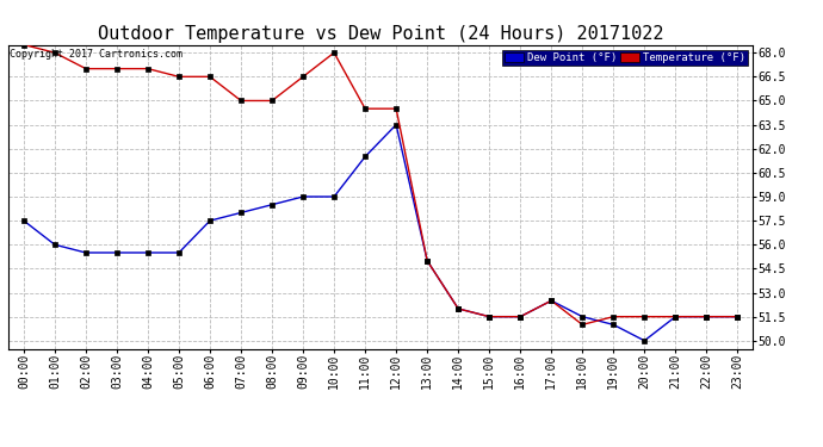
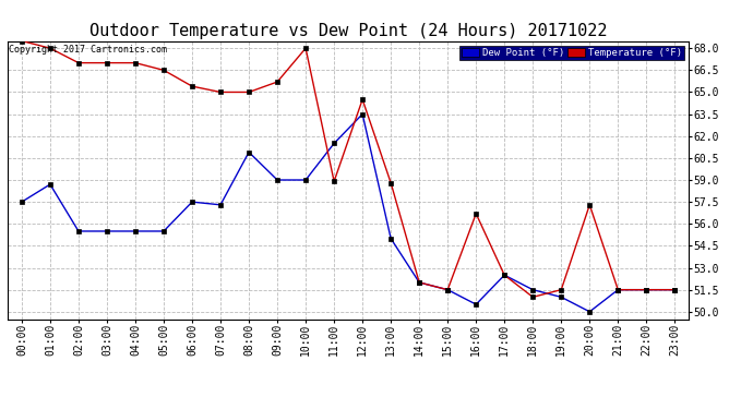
Dew Point (°F)/01:00: 56.0 -> 58.7
Temperature (°F)/06:00: 66.5 -> 65.4
Dew Point (°F)/07:00: 58.0 -> 57.3
Dew Point (°F)/08:00: 58.5 -> 60.9
Temperature (°F)/09:00: 66.5 -> 65.7
Temperature (°F)/11:00: 64.5 -> 58.9
Temperature (°F)/13:00: 55.0 -> 58.8
Temperature (°F)/16:00: 51.5 -> 56.7
Dew Point (°F)/16:00: 51.5 -> 50.5
Temperature (°F)/20:00: 51.5 -> 57.3
